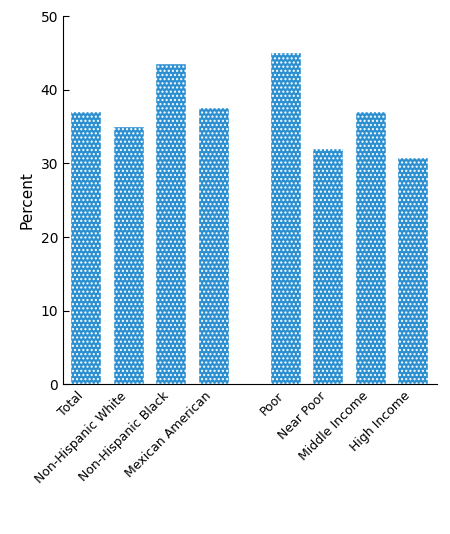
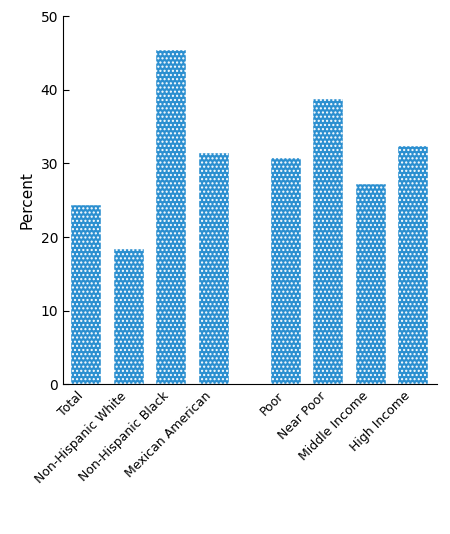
Total: 37.0 -> 24.4
Non-Hispanic White: 35.0 -> 18.4
Non-Hispanic Black: 43.5 -> 45.4
Mexican American: 37.5 -> 31.4
Poor: 45.0 -> 30.8
Near Poor: 32.0 -> 38.8
Middle Income: 37.0 -> 27.2
High Income: 30.8 -> 32.4
